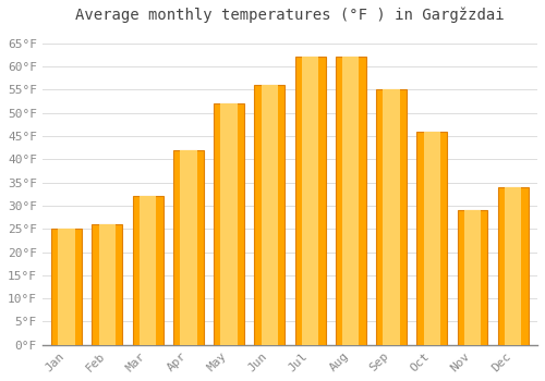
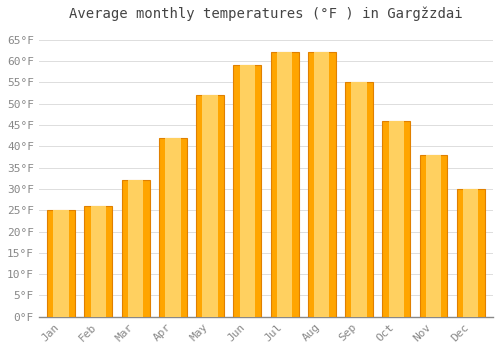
Jun: 56°F -> 59°F
Nov: 29°F -> 38°F
Dec: 34°F -> 30°F
